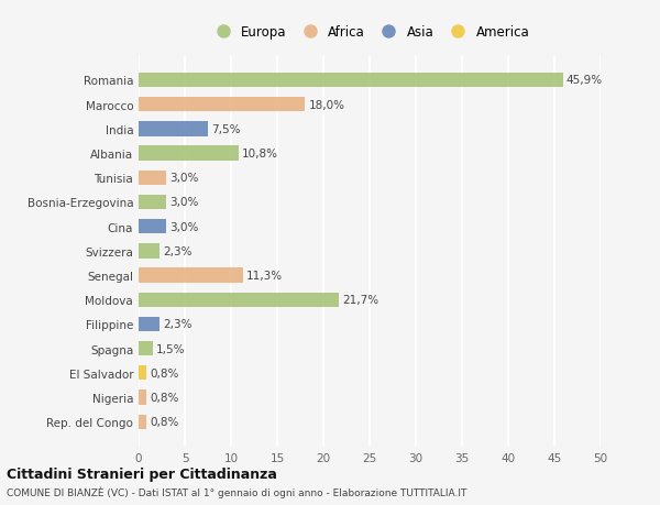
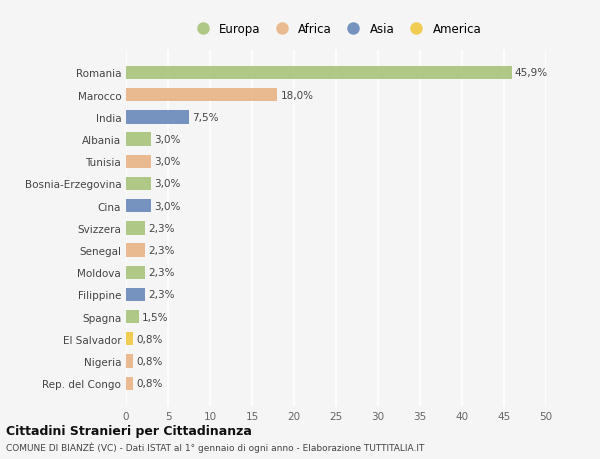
Albania: 10,8% -> 3,0%
Senegal: 11,3% -> 2,3%
Moldova: 21,7% -> 2,3%
